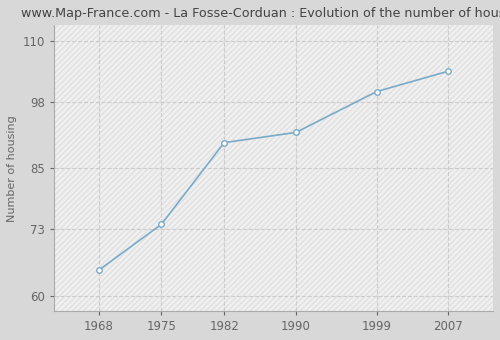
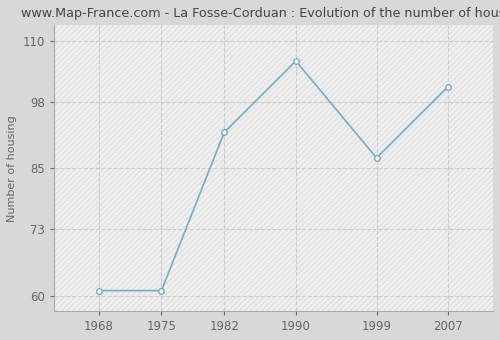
1968: 65 -> 61
1975: 74 -> 61
1982: 90 -> 92
1990: 92 -> 106
1999: 100 -> 87
2007: 104 -> 101
